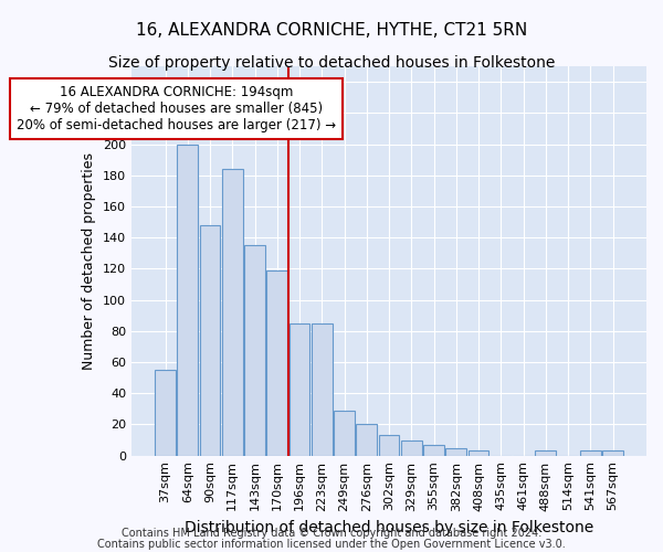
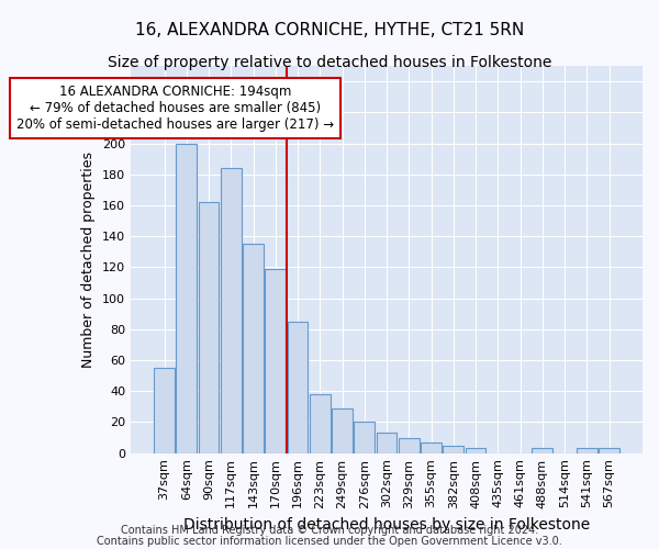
90sqm: 148 -> 162
223sqm: 85 -> 38
